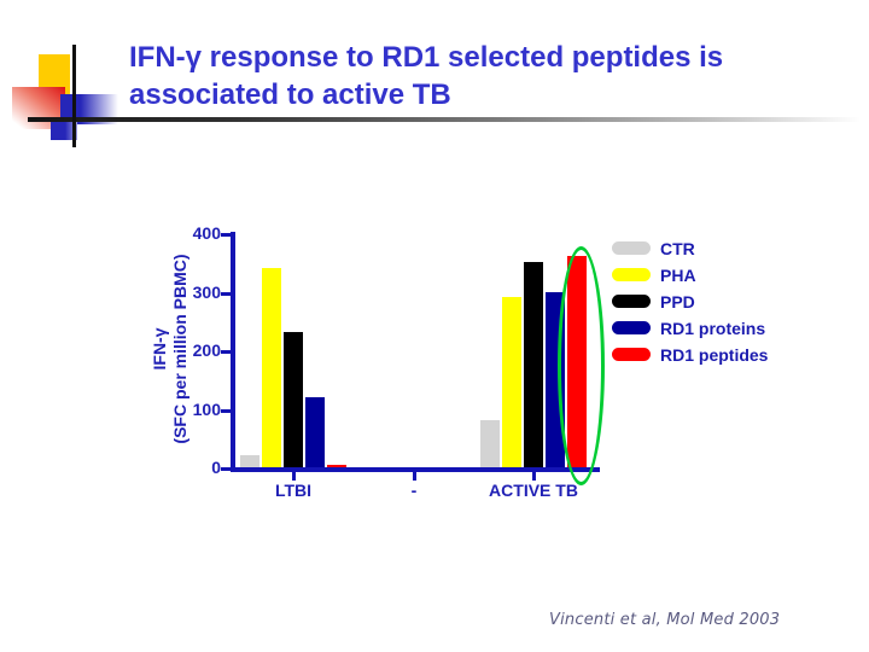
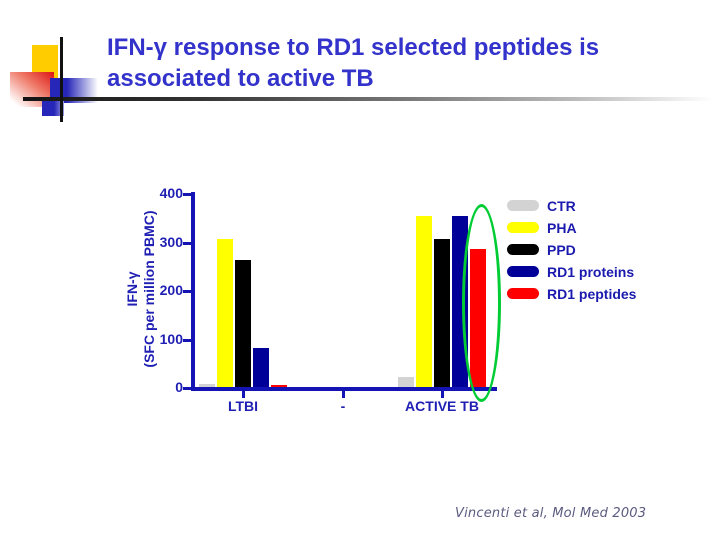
CTR/LTBI: 20 -> 10
PHA/LTBI: 340 -> 300
PPD/LTBI: 230 -> 260
RD1 proteins/LTBI: 120 -> 80
CTR/ACTIVE TB: 80 -> 20
PHA/ACTIVE TB: 290 -> 350
PPD/ACTIVE TB: 350 -> 300
RD1 proteins/ACTIVE TB: 300 -> 350
RD1 peptides/ACTIVE TB: 360 -> 280
